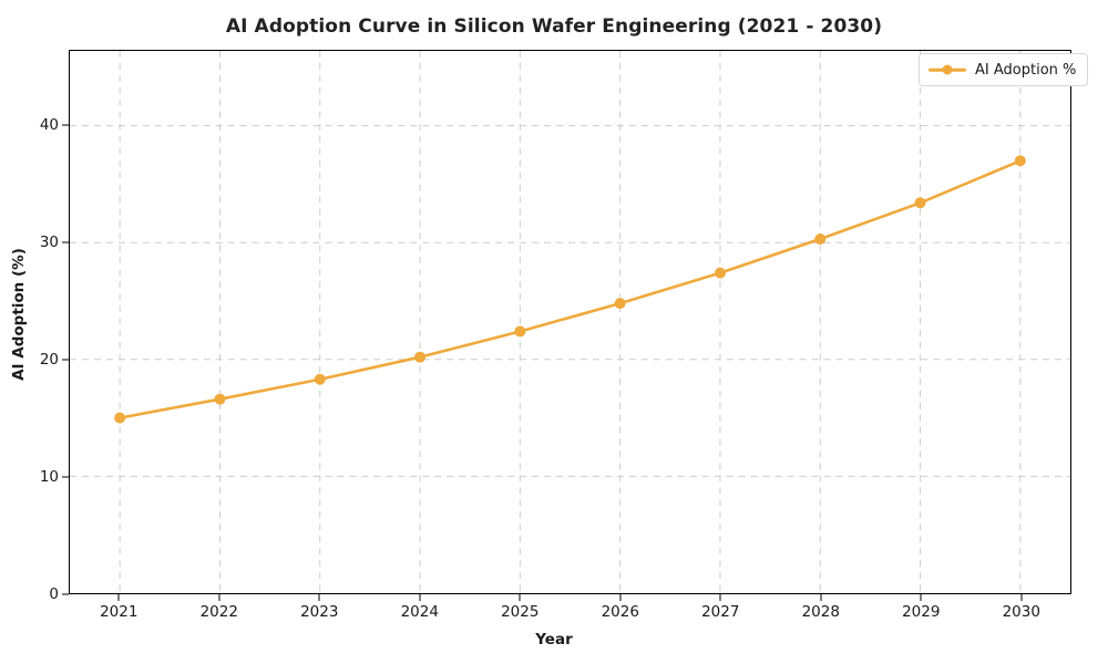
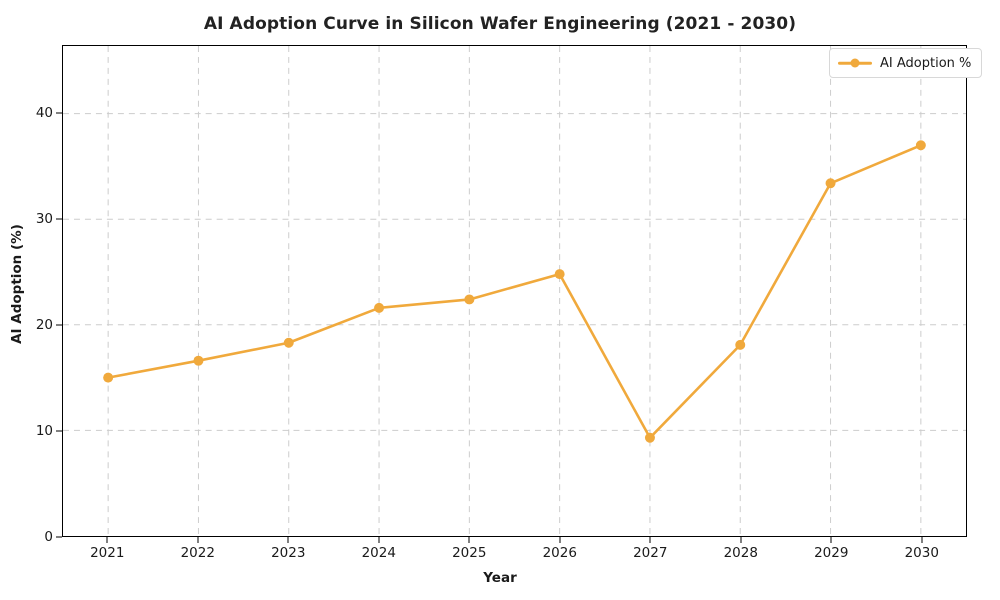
2024: 20.2 -> 21.6
2027: 27.4 -> 9.3
2028: 30.3 -> 18.1
